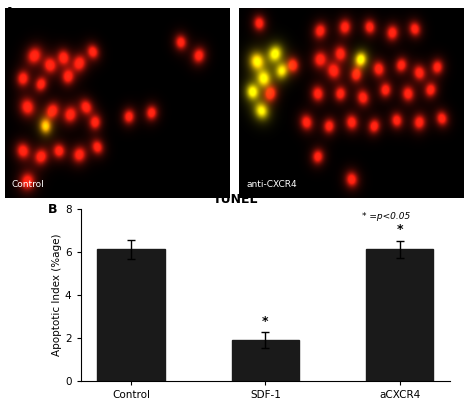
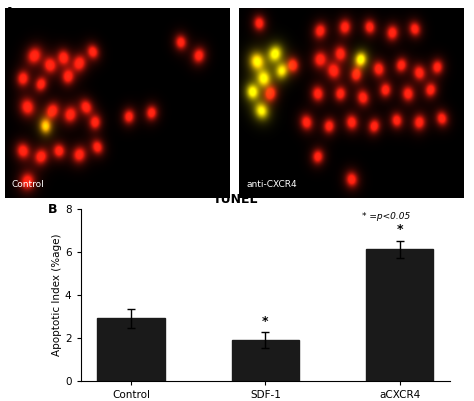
Control: 6.1 -> 2.9
